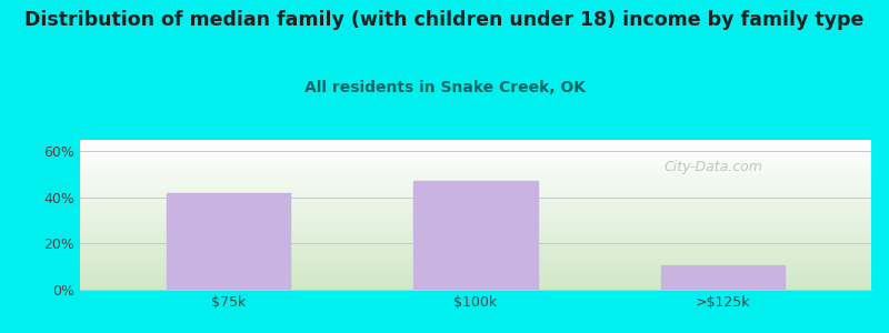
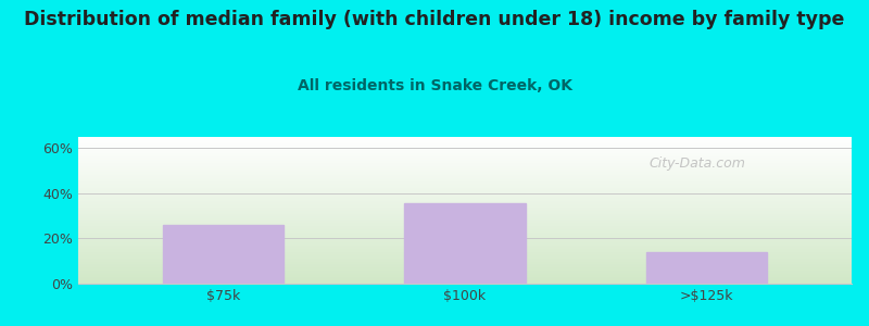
$75k: 42.0% -> 26.0%
$100k: 47.0% -> 35.5%
>$125k: 10.5% -> 14.0%
